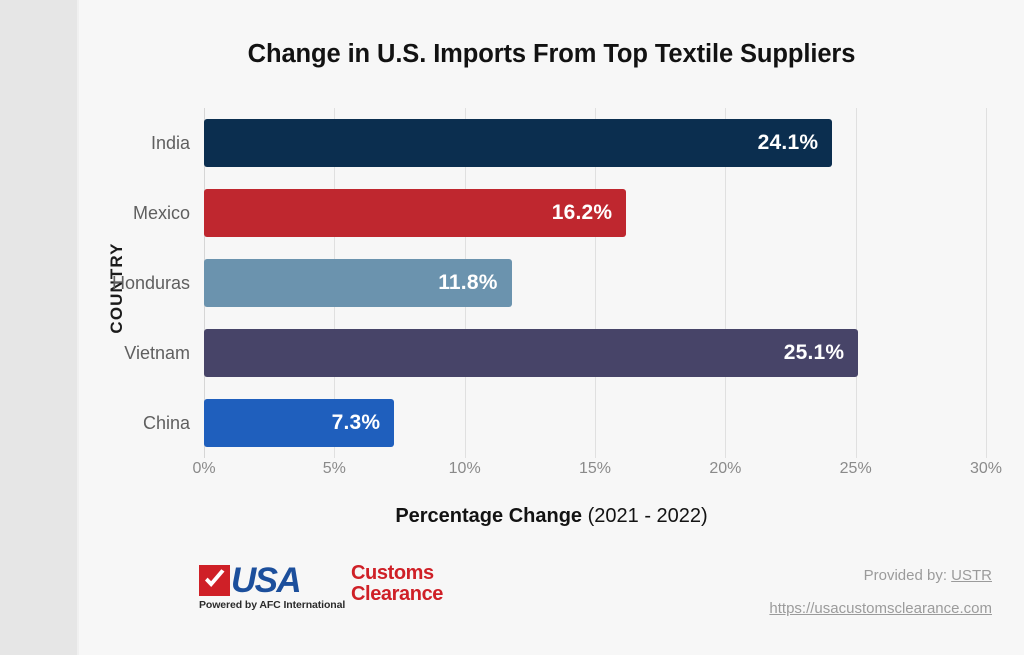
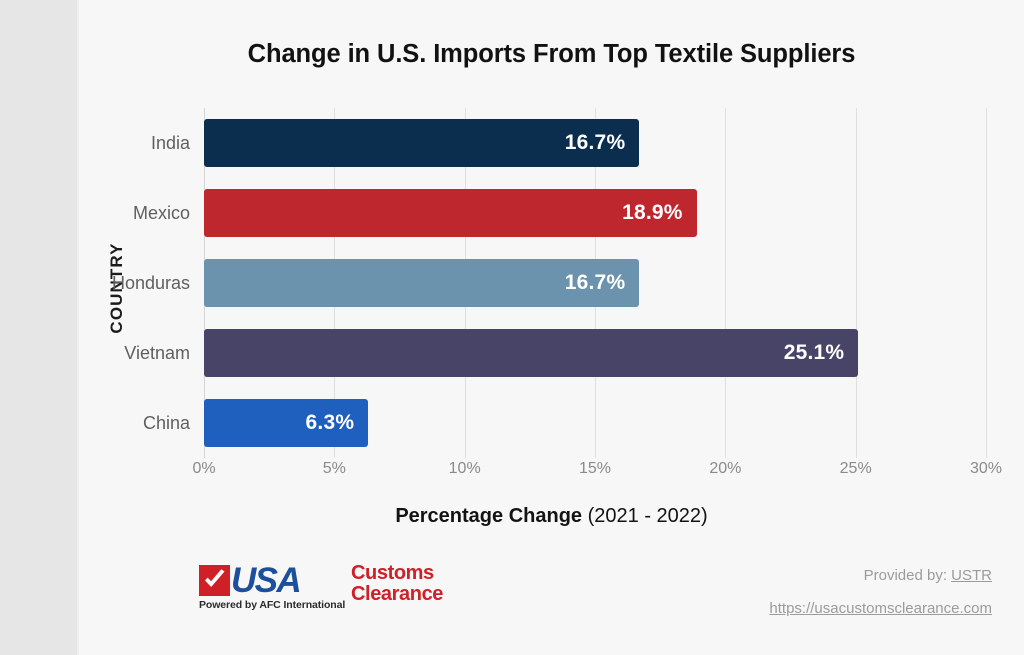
India: 24.1% -> 16.7%
Mexico: 16.2% -> 18.9%
Honduras: 11.8% -> 16.7%
China: 7.3% -> 6.3%
